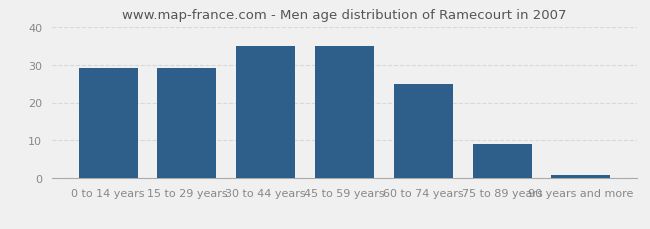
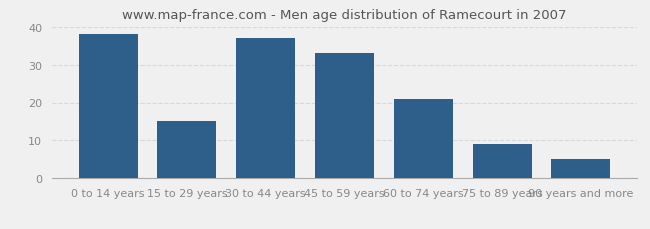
0 to 14 years: 29 -> 38
15 to 29 years: 29 -> 15
30 to 44 years: 35 -> 37
45 to 59 years: 35 -> 33
60 to 74 years: 25 -> 21
90 years and more: 1 -> 5
